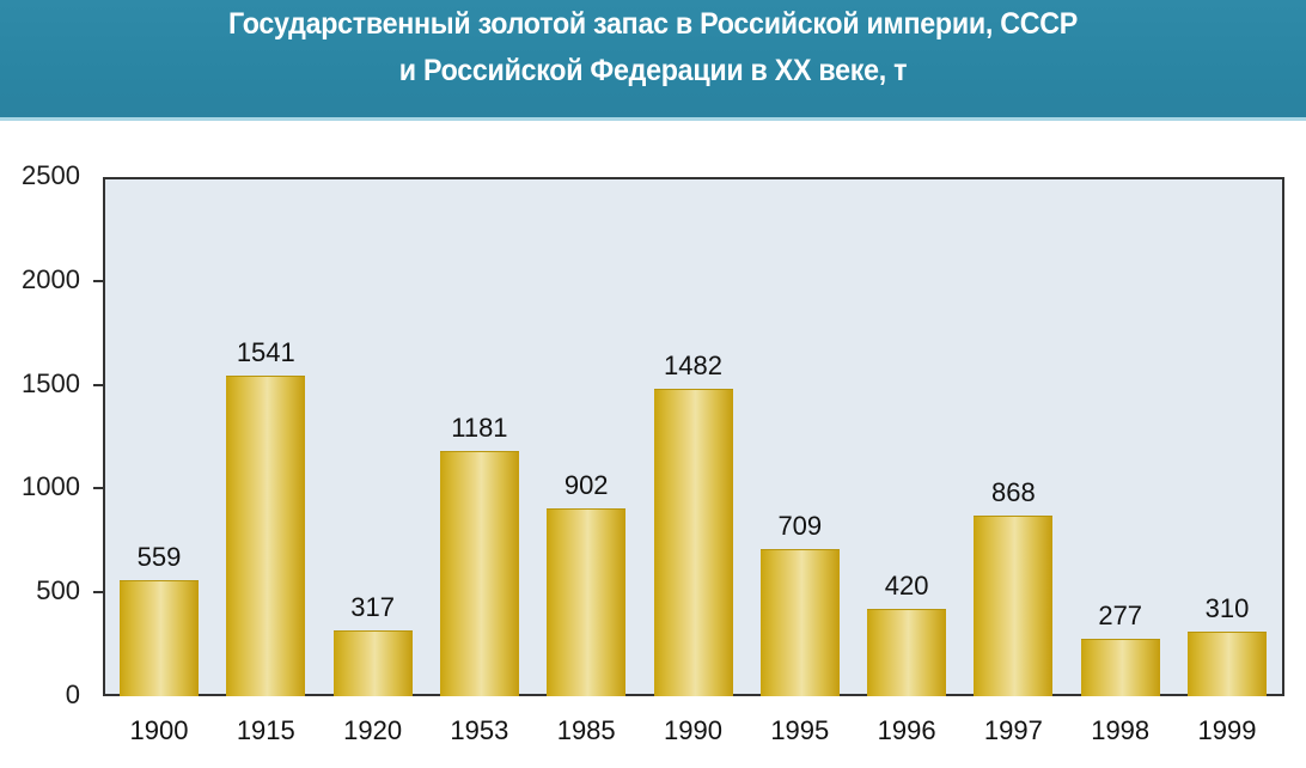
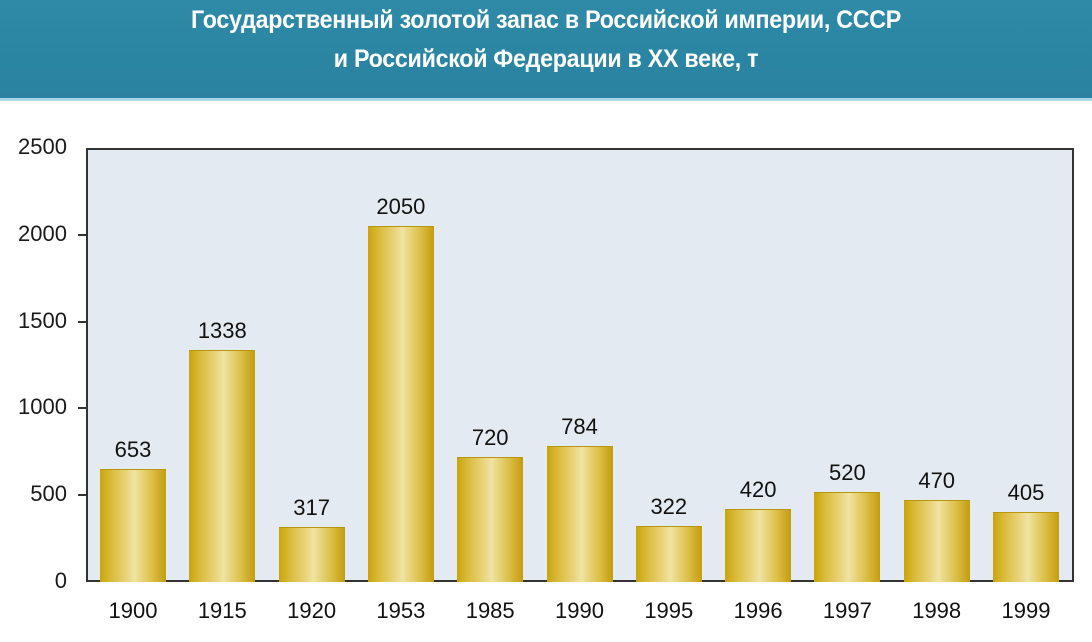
1900: 559 -> 653
1915: 1541 -> 1338
1953: 1181 -> 2050
1985: 902 -> 720
1990: 1482 -> 784
1995: 709 -> 322
1997: 868 -> 520
1998: 277 -> 470
1999: 310 -> 405
